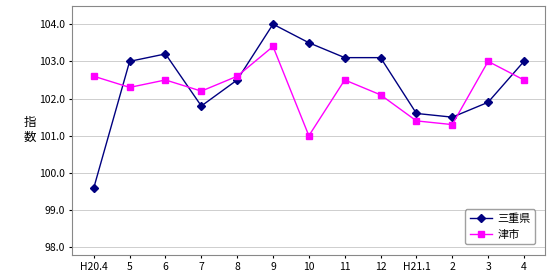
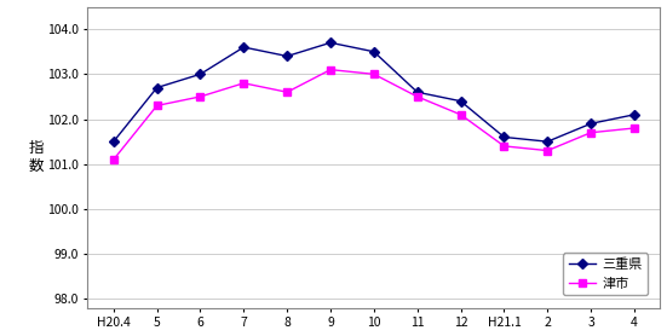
三重県/H20.4: 99.6 -> 101.5
津市/H20.4: 102.6 -> 101.1
三重県/5: 103.0 -> 102.7
三重県/6: 103.2 -> 103.0
三重県/7: 101.8 -> 103.6
津市/7: 102.2 -> 102.8
三重県/8: 102.5 -> 103.4
三重県/9: 104.0 -> 103.7
津市/9: 103.4 -> 103.1
津市/10: 101.0 -> 103.0
三重県/11: 103.1 -> 102.6
三重県/12: 103.1 -> 102.4
津市/3: 103.0 -> 101.7
三重県/4: 103.0 -> 102.1
津市/4: 102.5 -> 101.8
